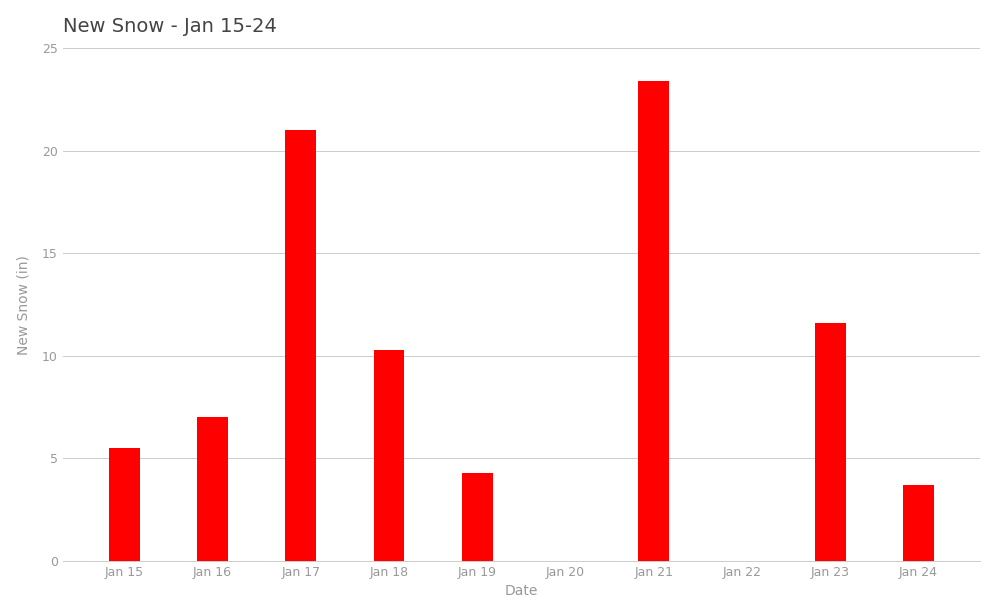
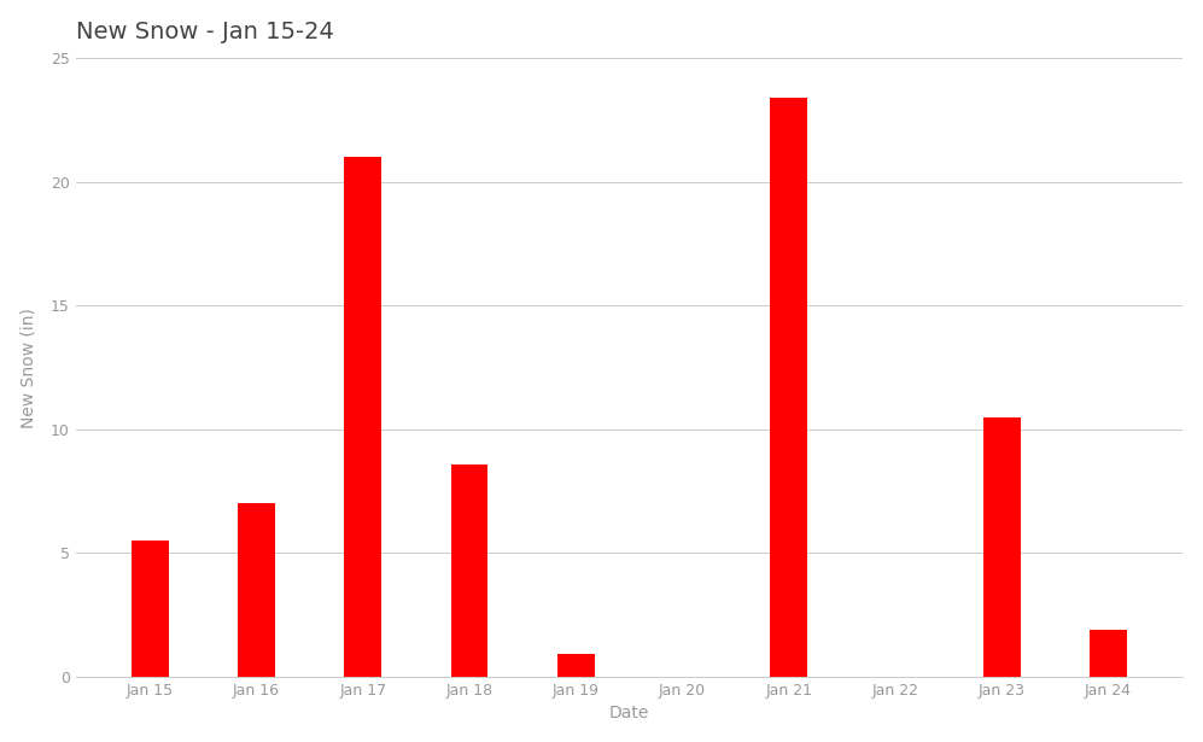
Jan 18: 10.3 -> 8.6
Jan 19: 4.3 -> 0.9
Jan 23: 11.6 -> 10.5
Jan 24: 3.7 -> 1.9
